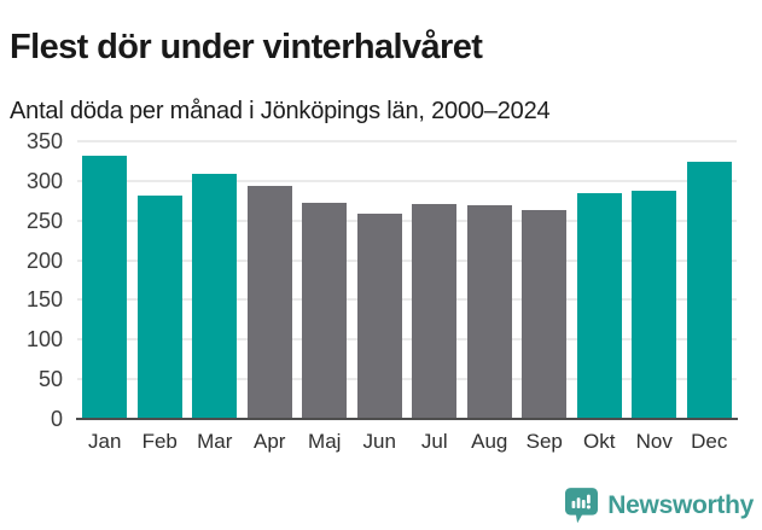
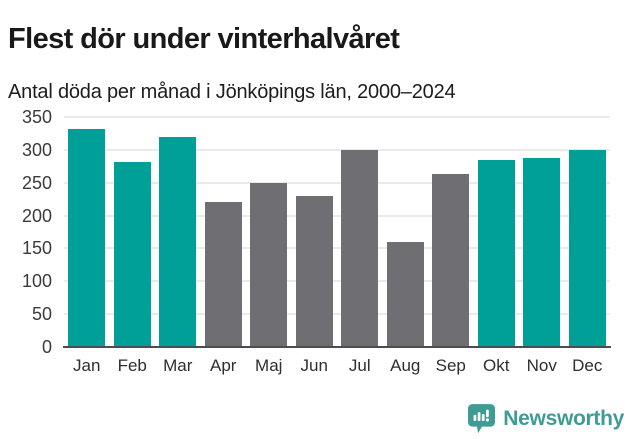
Mar: 310 -> 320
Apr: 290 -> 220
Maj: 270 -> 250
Jun: 260 -> 230
Jul: 270 -> 300
Aug: 270 -> 160
Dec: 320 -> 300
